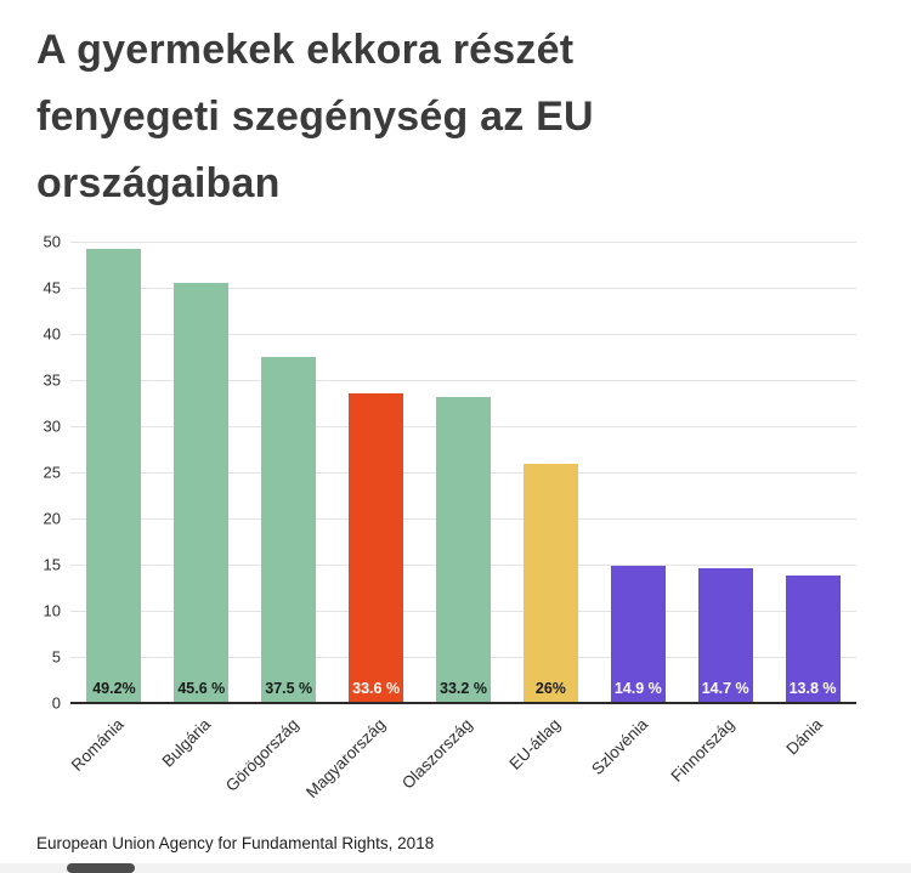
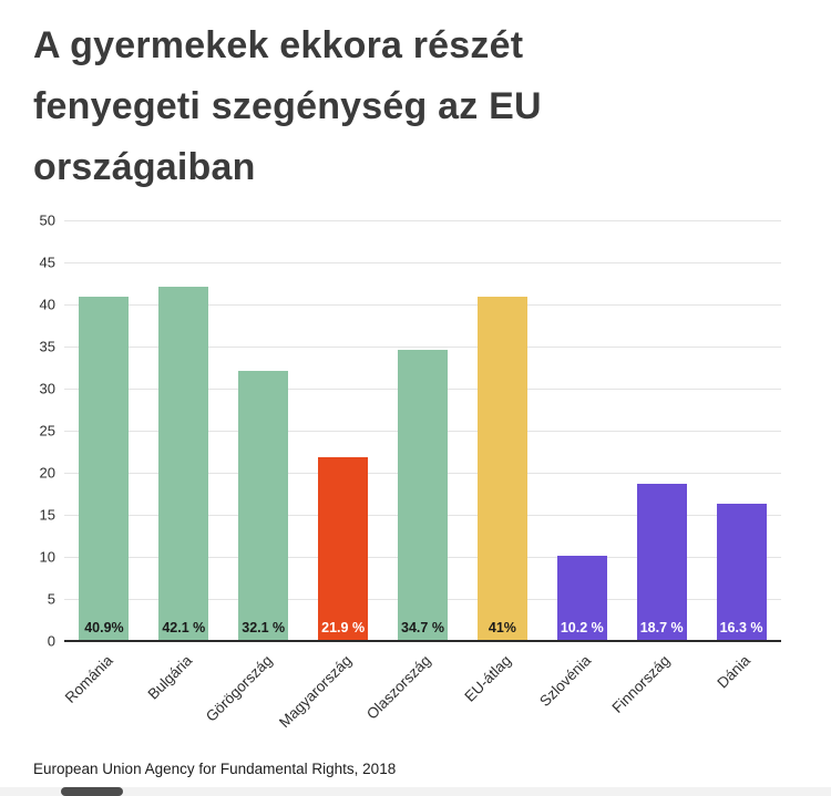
Románia: 49.2% -> 40.9%
Bulgária: 45.6 -> 42.1
Görögország: 37.5 -> 32.1
Magyarország: 33.6 -> 21.9
Olaszország: 33.2 -> 34.7
EU-átlag: 26% -> 41%
Szlovénia: 14.9 -> 10.2
Finnország: 14.7 -> 18.7
Dánia: 13.8 -> 16.3
